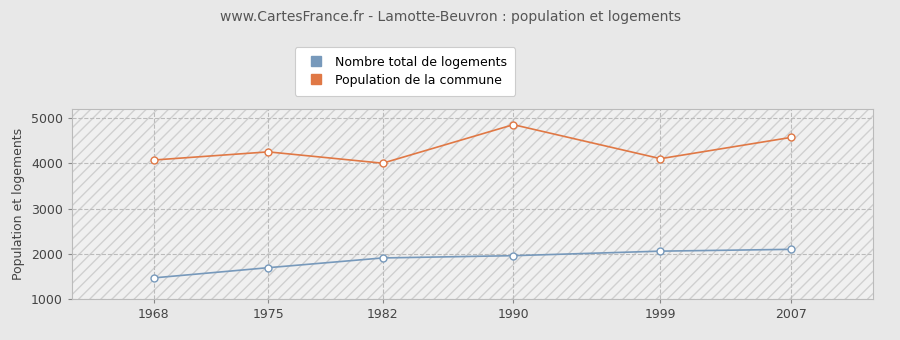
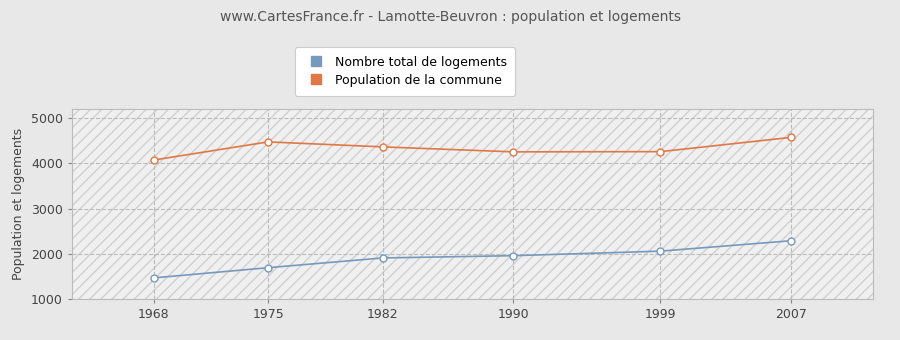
Population de la commune/1975: 4250 -> 4470
Population de la commune/1982: 4000 -> 4360
Population de la commune/1990: 4850 -> 4250
Population de la commune/1999: 4100 -> 4260
Nombre total de logements/2007: 2100 -> 2290
